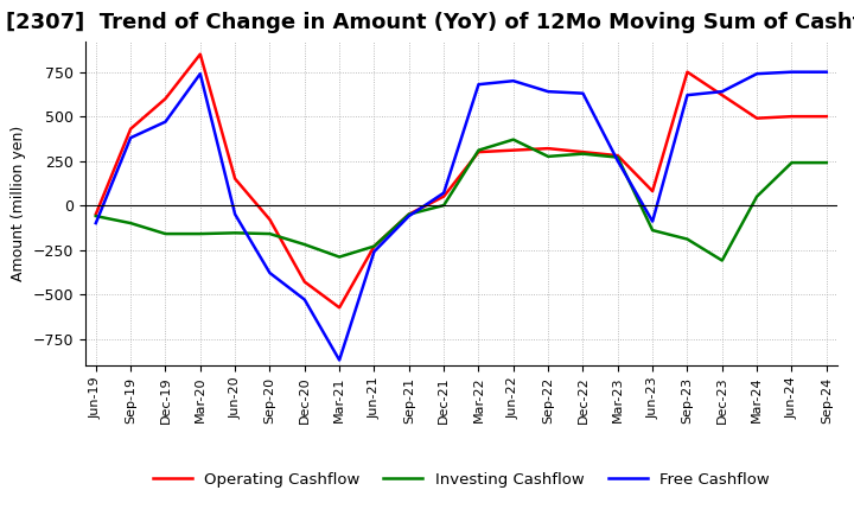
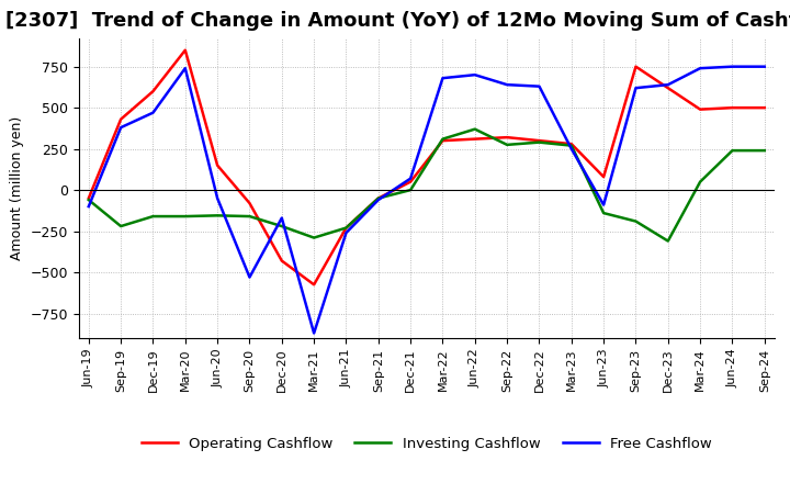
Investing Cashflow/Sep-19: -100 -> -220
Free Cashflow/Sep-20: -380 -> -530
Free Cashflow/Dec-20: -530 -> -170
